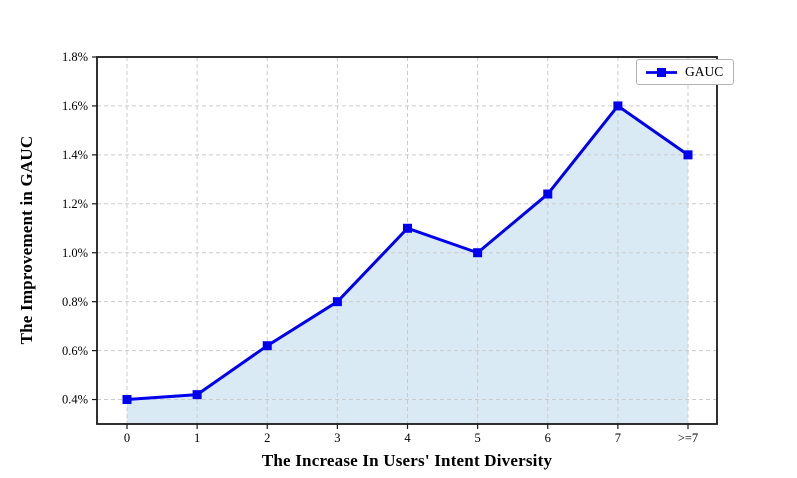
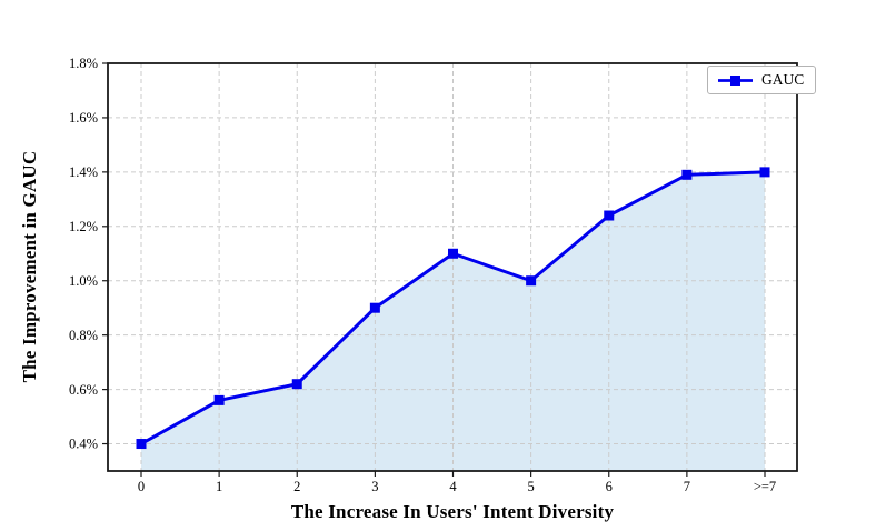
1: 0.42% -> 0.56%
3: 0.80% -> 0.90%
7: 1.60% -> 1.39%
